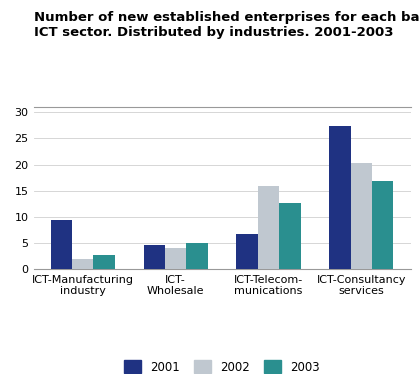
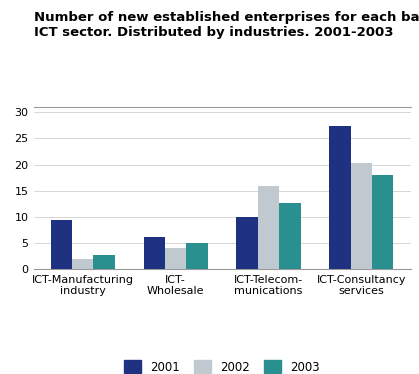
2001/ICT- Wholesale: 4.6 -> 6.2
2001/ICT-Telecom- munications: 6.8 -> 10.0
2003/ICT-Consultancy services: 16.8 -> 18.0
